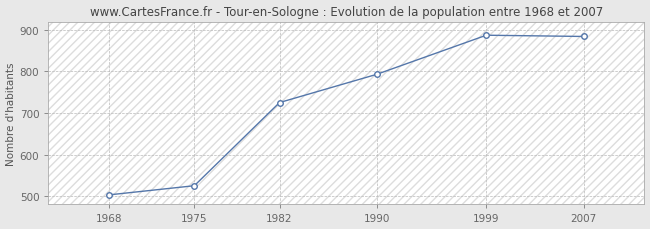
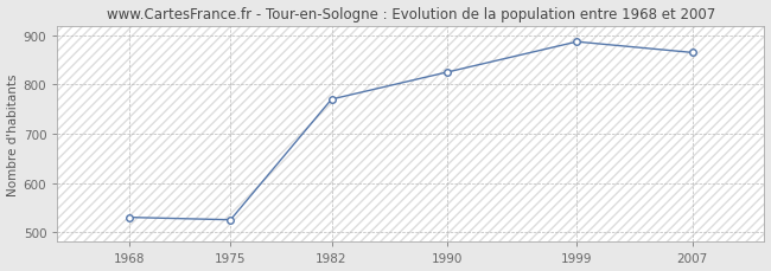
1968: 503 -> 530
1982: 725 -> 770
1990: 793 -> 825
2007: 884 -> 865
